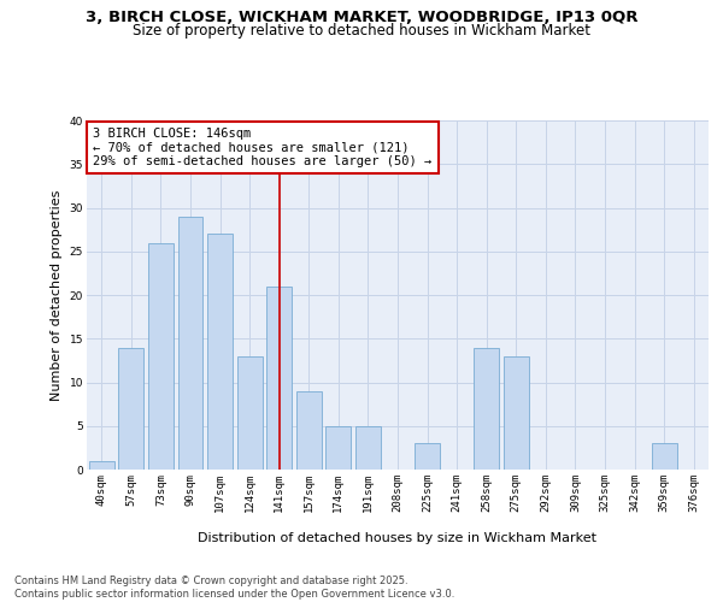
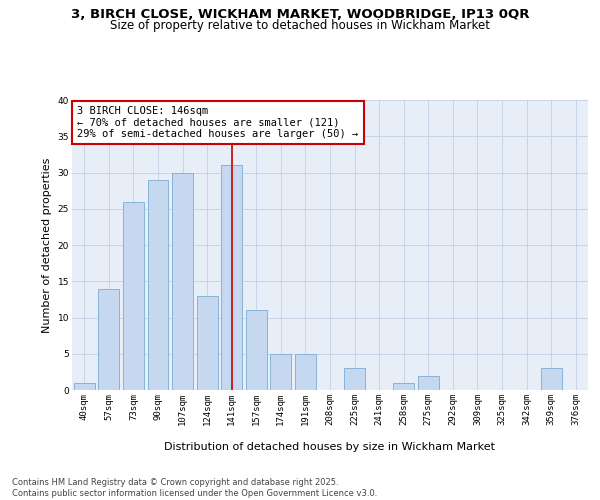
107sqm: 27 -> 30
141sqm: 21 -> 31
157sqm: 9 -> 11
258sqm: 14 -> 1
275sqm: 13 -> 2
